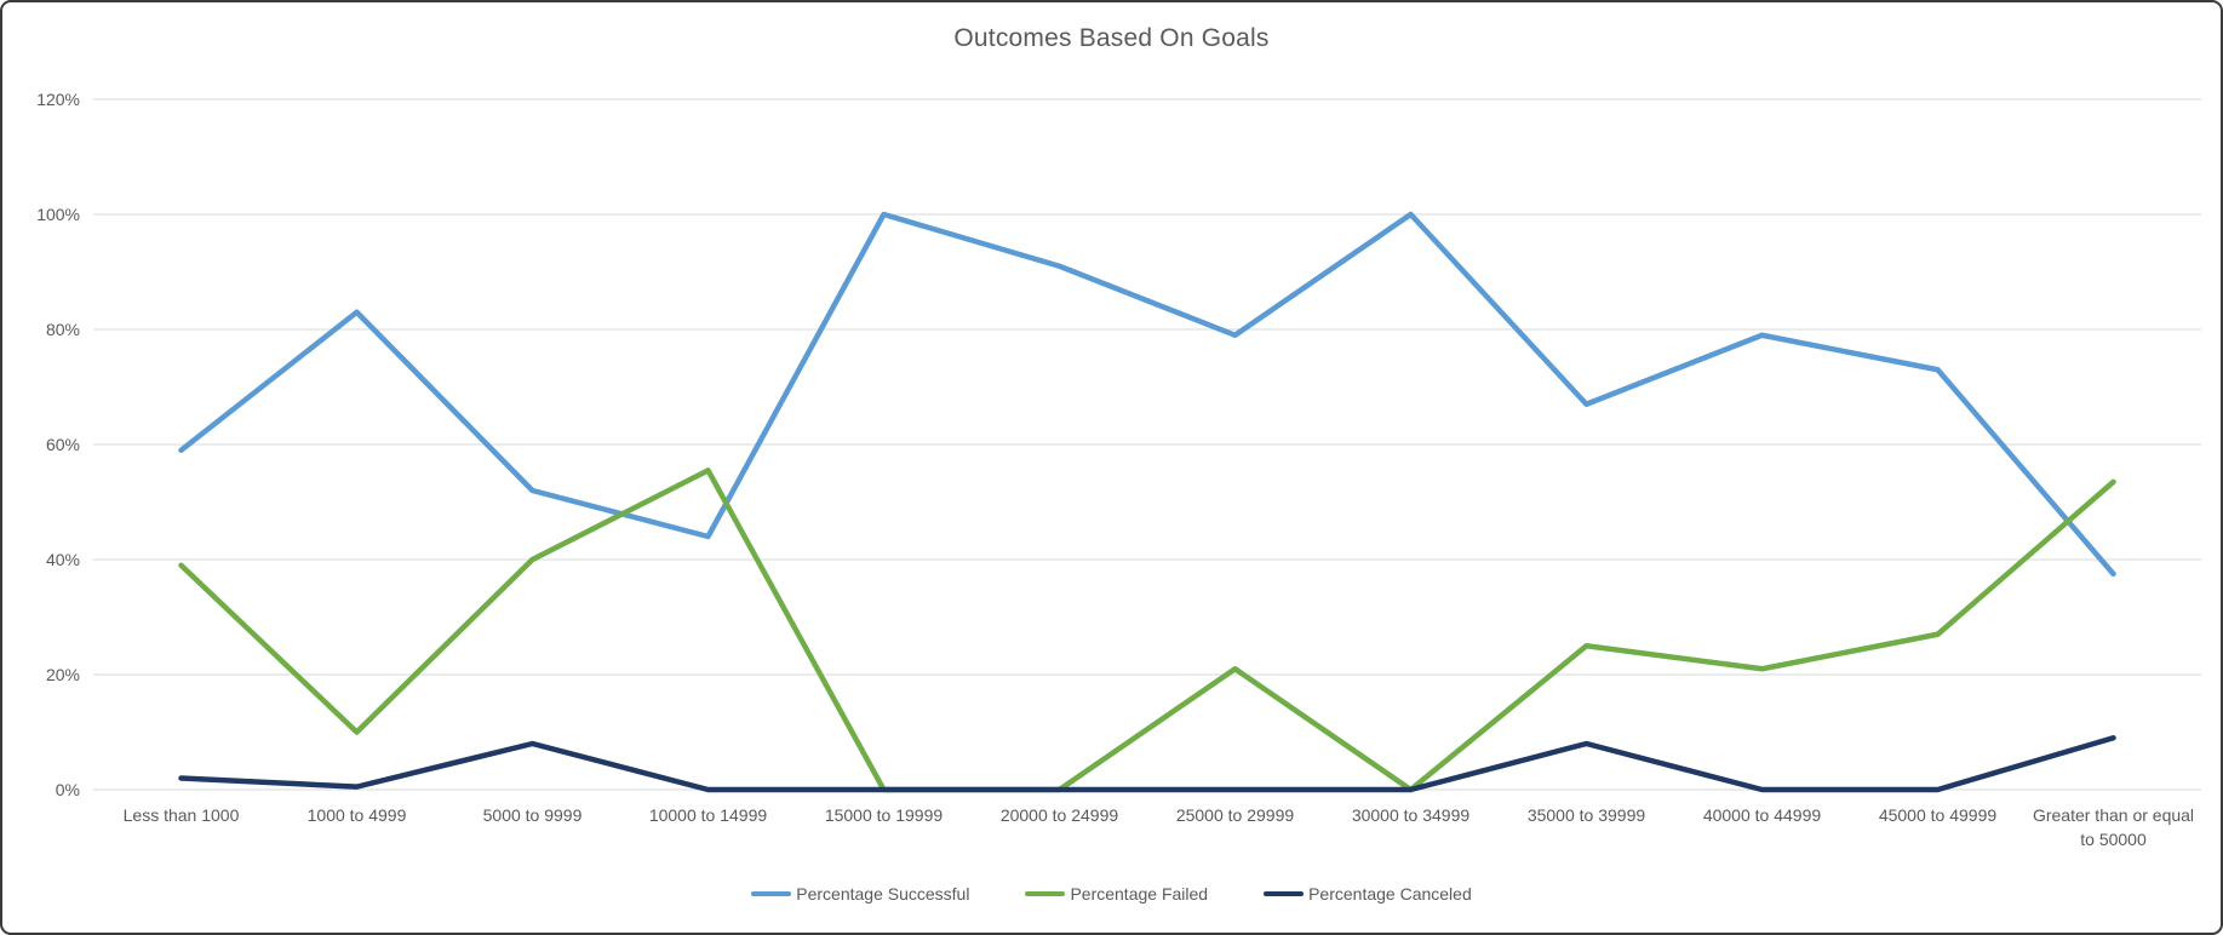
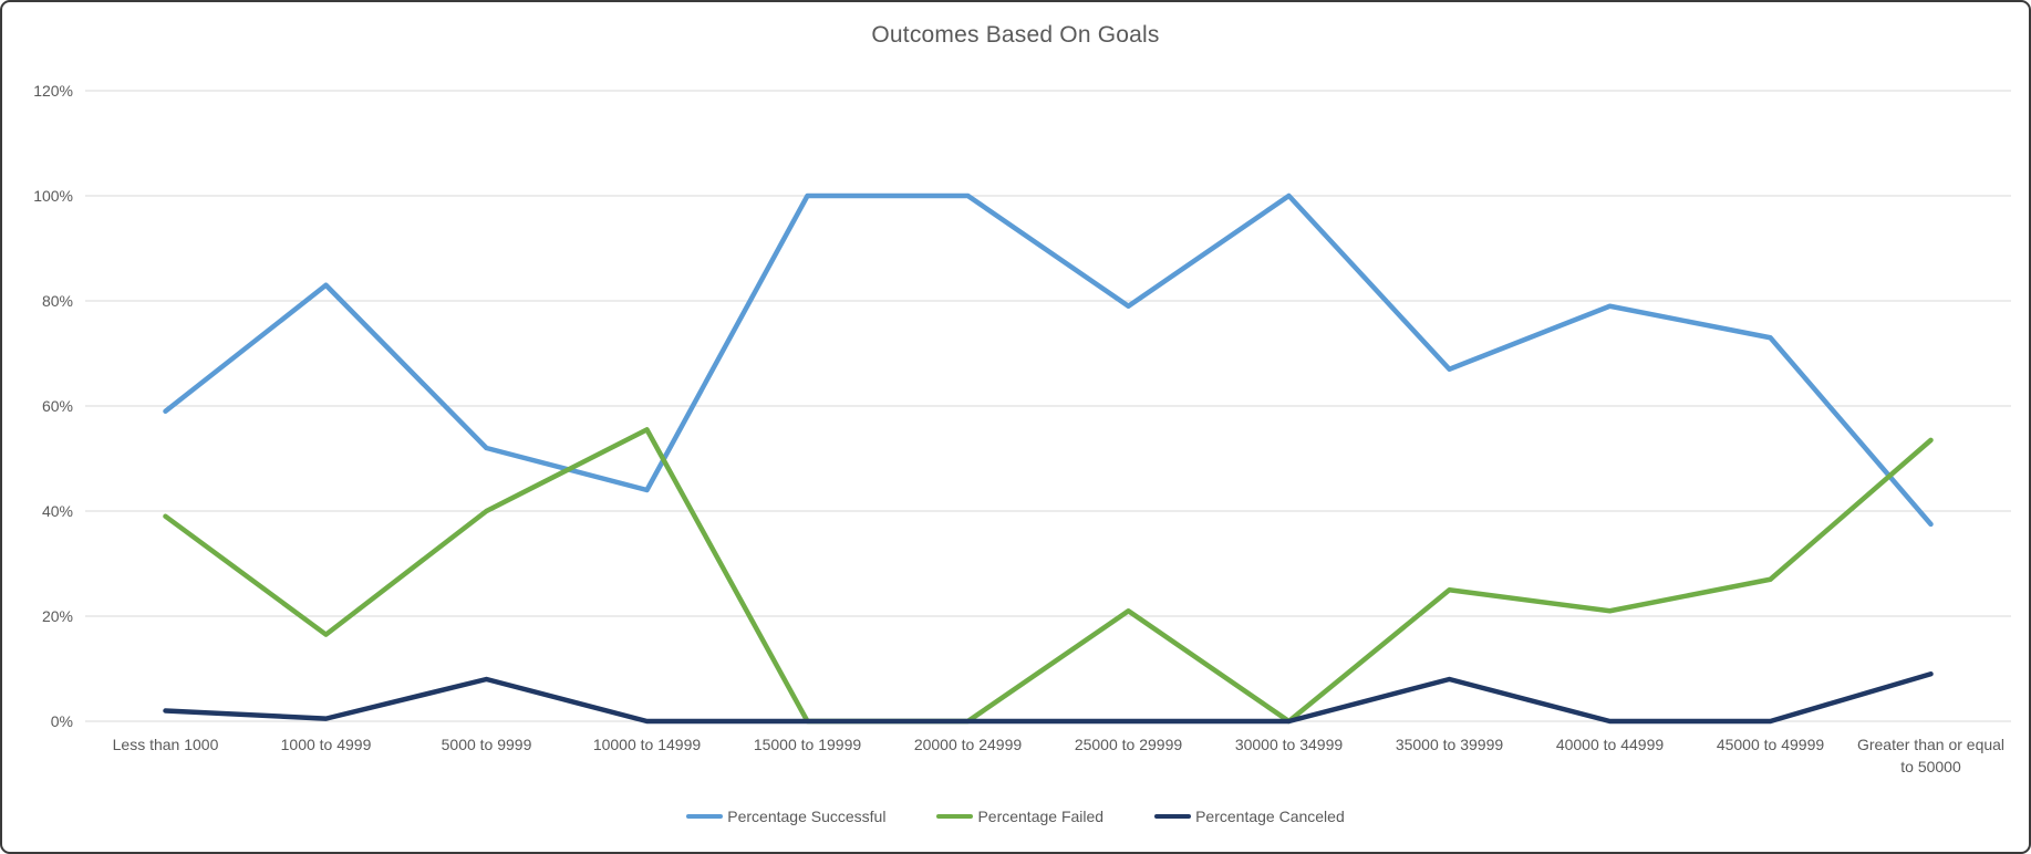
Percentage Failed/1000 to 4999: 10% -> 16%
Percentage Successful/20000 to 24999: 91% -> 100%
